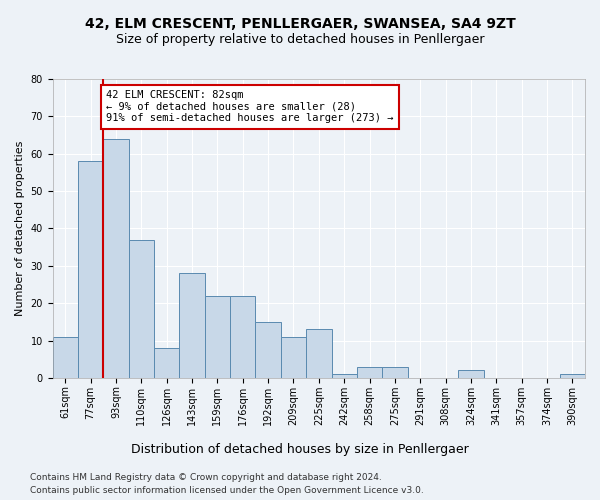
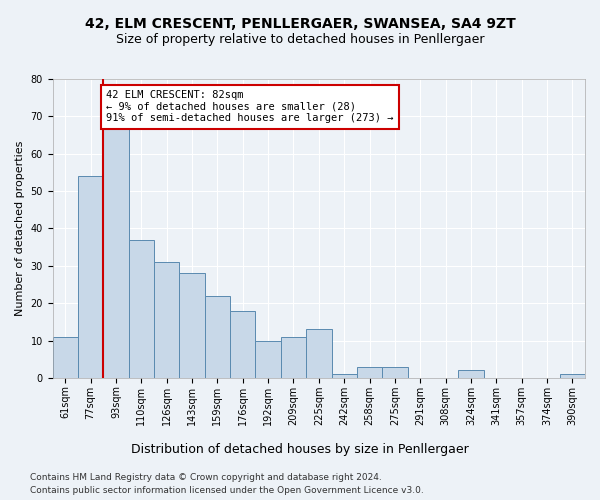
77sqm: 58 -> 54
93sqm: 64 -> 67
126sqm: 8 -> 31
176sqm: 22 -> 18
192sqm: 15 -> 10
